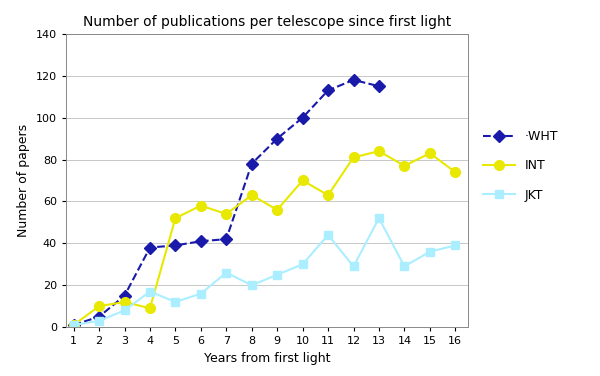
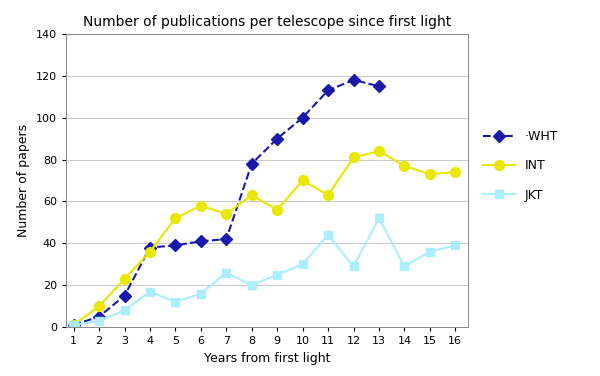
INT/3: 12 -> 23
INT/4: 9 -> 36
INT/15: 83 -> 73
